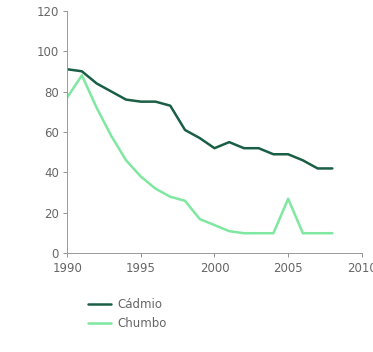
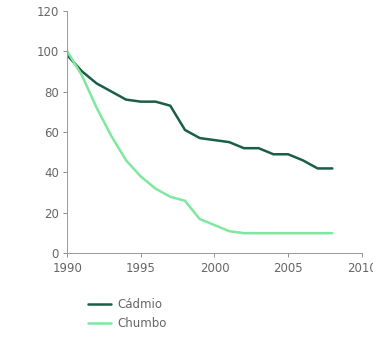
Cádmio/1990: 91 -> 98
Chumbo/1990: 77 -> 100
Cádmio/2000: 52 -> 56
Chumbo/2005: 27 -> 10
